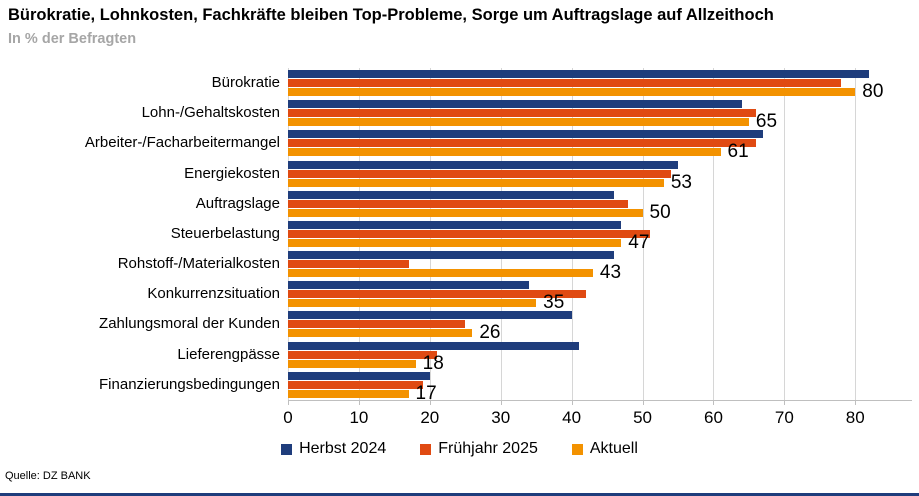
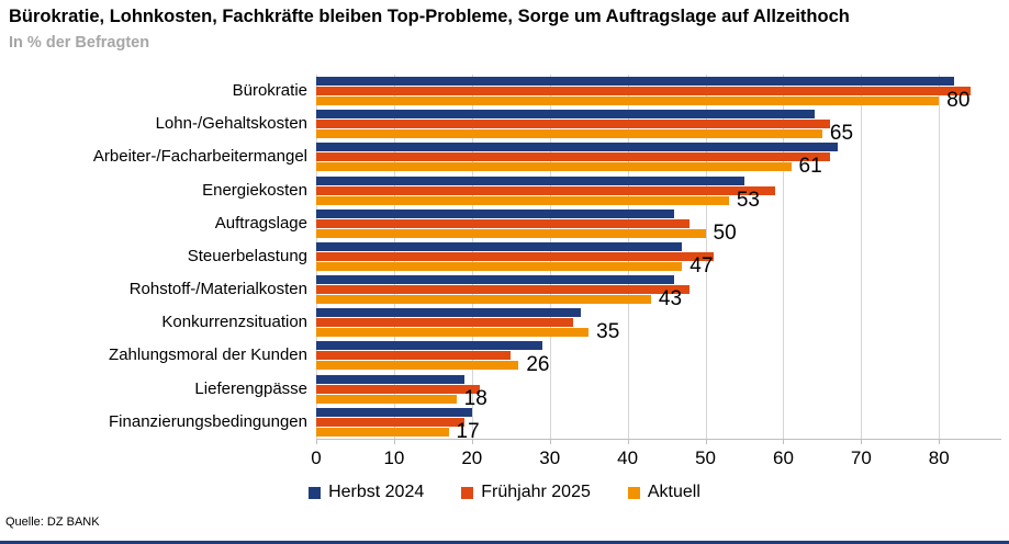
Frühjahr 2025/Bürokratie: 78 -> 84
Frühjahr 2025/Energiekosten: 54 -> 59
Frühjahr 2025/Rohstoff-/Materialkosten: 17 -> 48
Frühjahr 2025/Konkurrenzsituation: 42 -> 33
Herbst 2024/Zahlungsmoral der Kunden: 40 -> 29
Herbst 2024/Lieferengpässe: 41 -> 19
